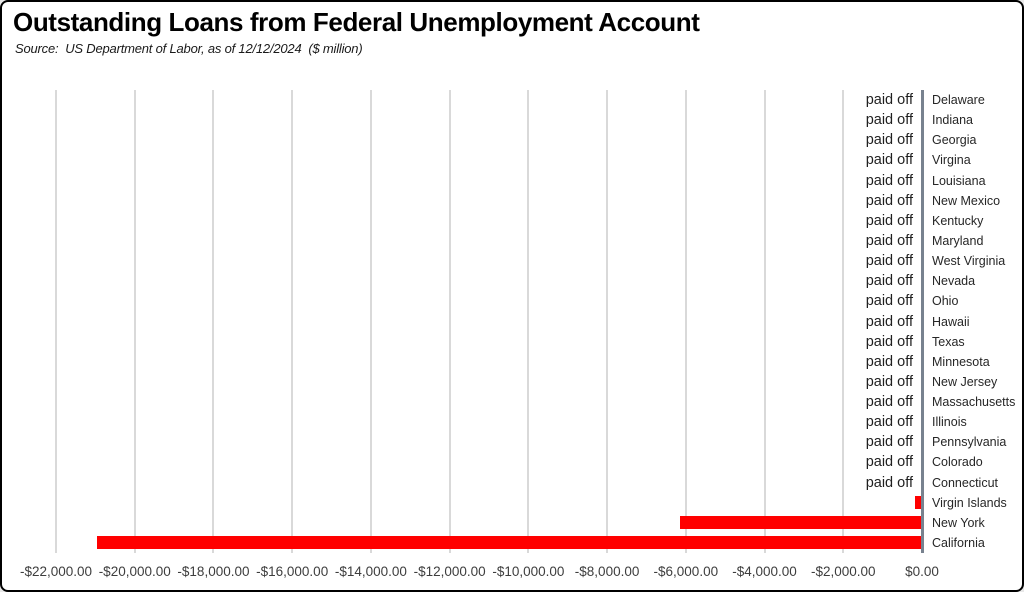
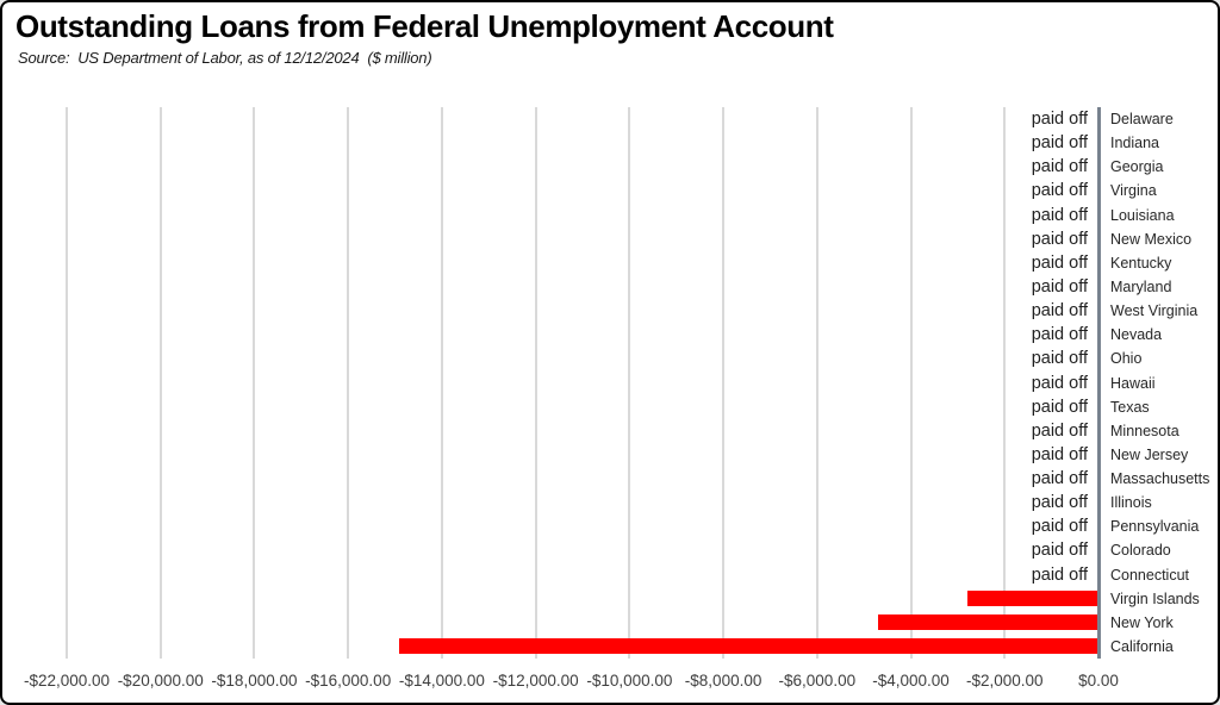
Virgin Islands: -$200 -> -$2800
New York: -$6200 -> -$4700
California: -$21000 -> -$14900
